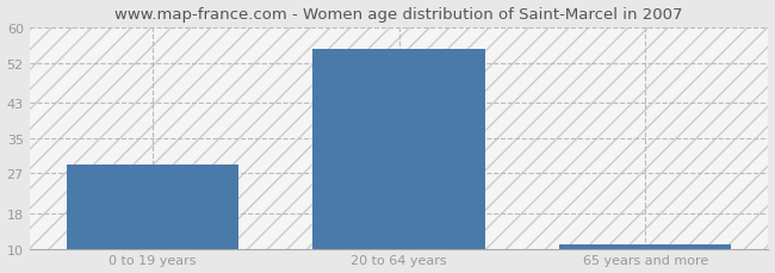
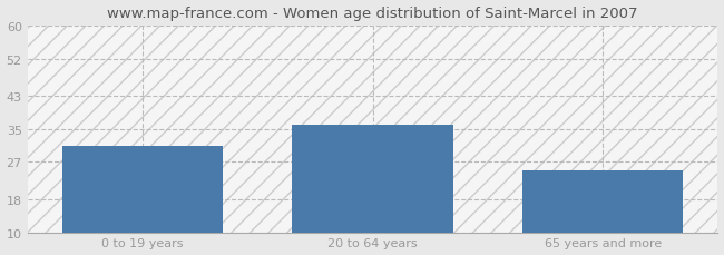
0 to 19 years: 29 -> 31
20 to 64 years: 55 -> 36
65 years and more: 11 -> 25
